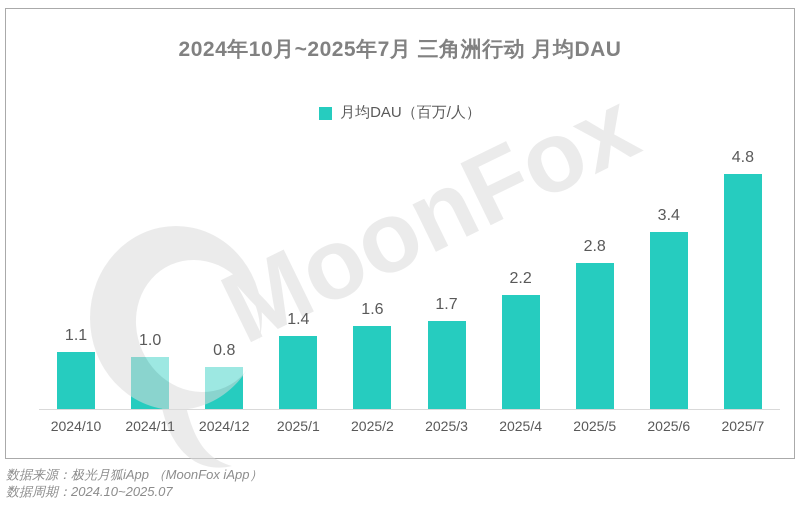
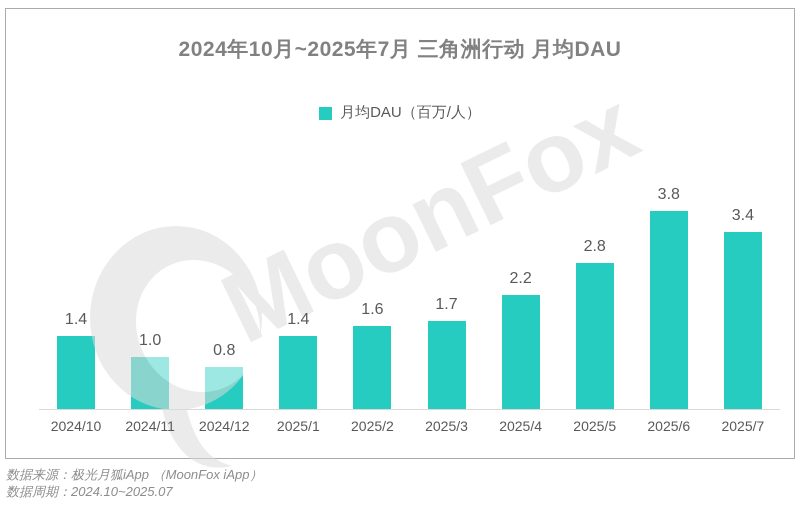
2024/10: 1.1 -> 1.4
2025/6: 3.4 -> 3.8
2025/7: 4.8 -> 3.4
